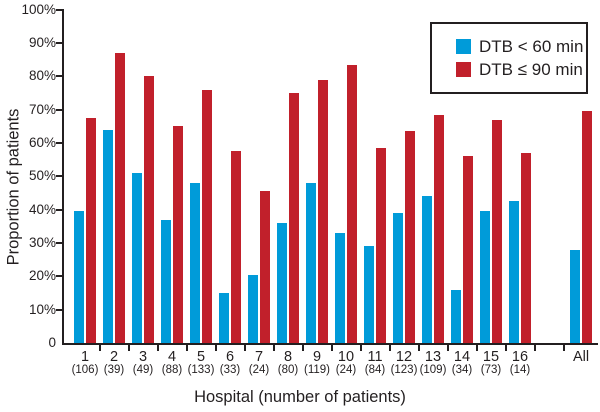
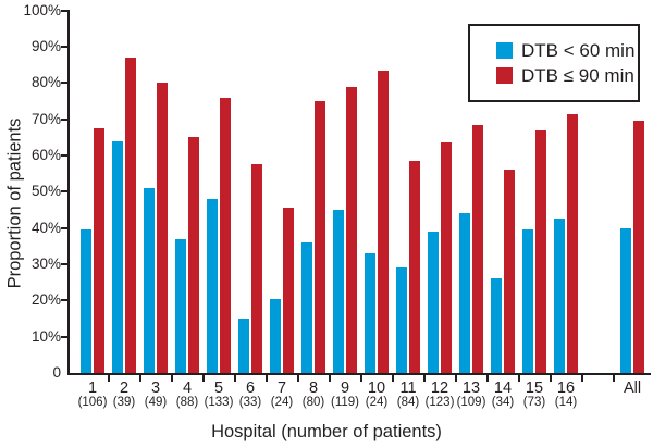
DTB < 60 min/9: 48% -> 45%
DTB < 60 min/14: 16% -> 26%
DTB ≤ 90 min/16: 57% -> 72%
DTB < 60 min/All: 28% -> 40%
